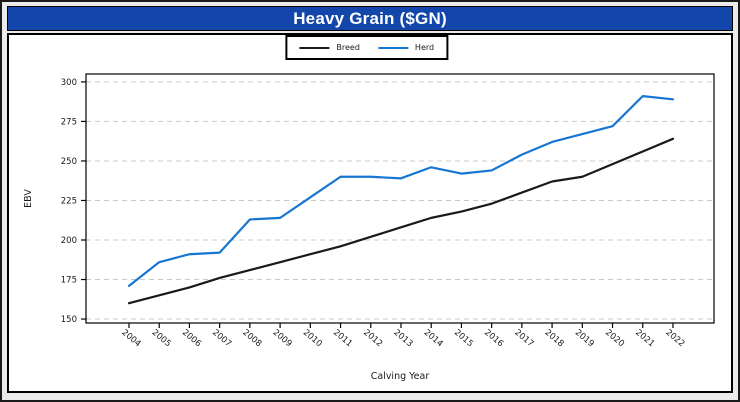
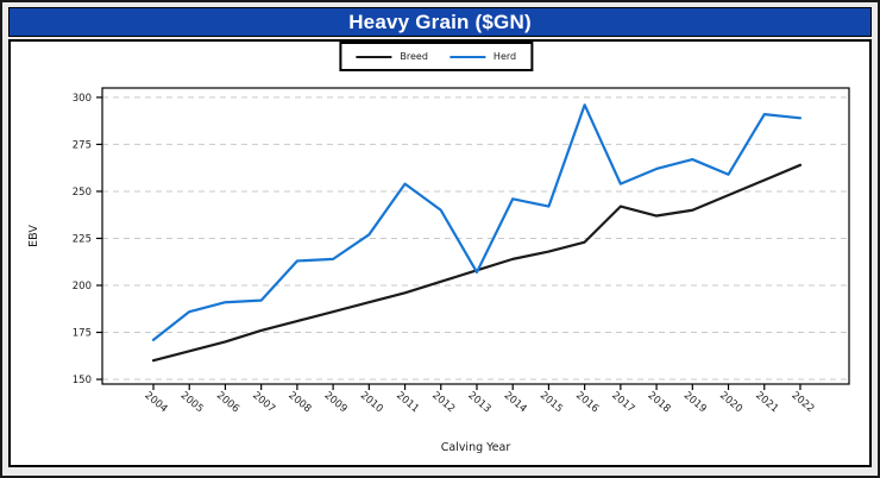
Herd/2011: 240 -> 254
Herd/2013: 239 -> 207
Herd/2016: 244 -> 296
Breed/2017: 230 -> 242
Herd/2020: 272 -> 259
